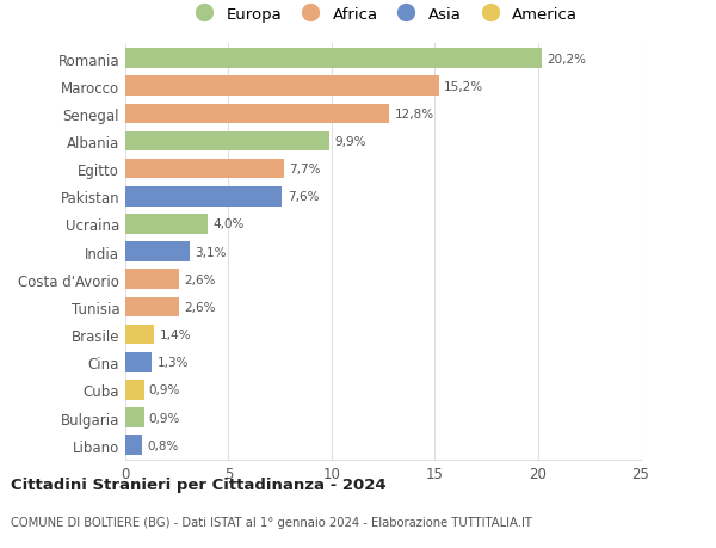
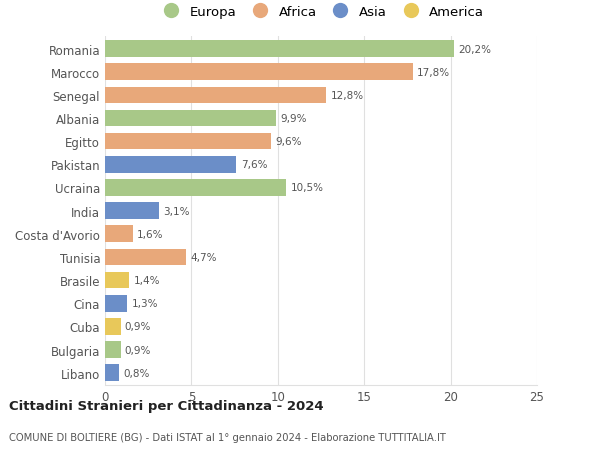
Marocco: 15,2% -> 17,8%
Egitto: 7,7% -> 9,6%
Ucraina: 4,0% -> 10,5%
Costa d'Avorio: 2,6% -> 1,6%
Tunisia: 2,6% -> 4,7%
